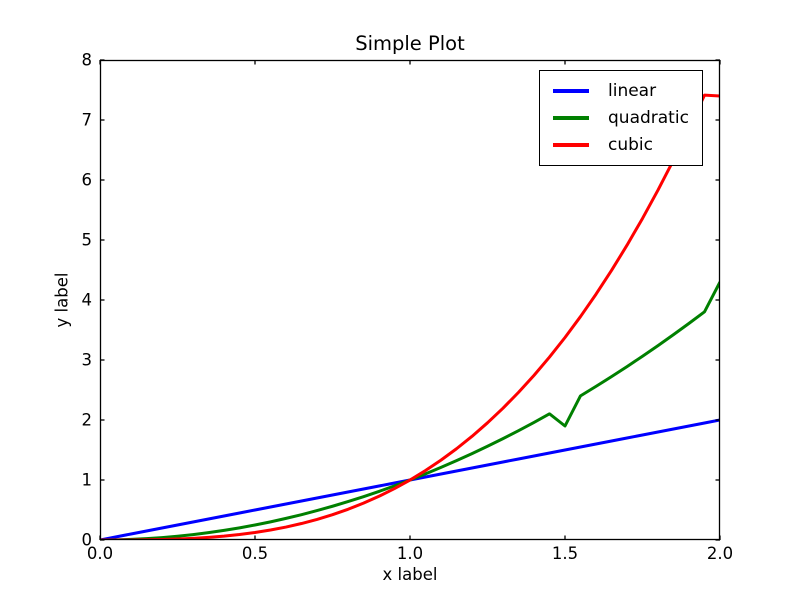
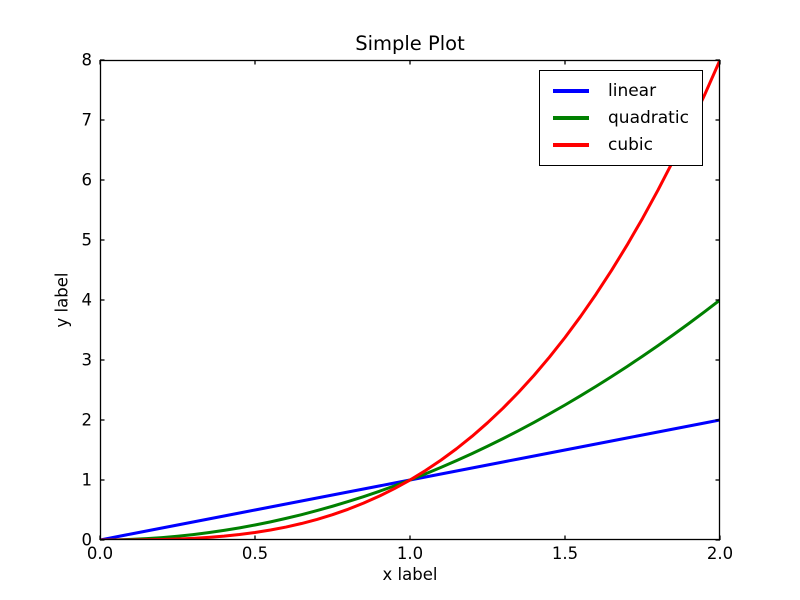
quadratic/1.5: 1.9 -> 2.2
quadratic/2: 4.3 -> 4.0
cubic/2: 7.4 -> 8.0
